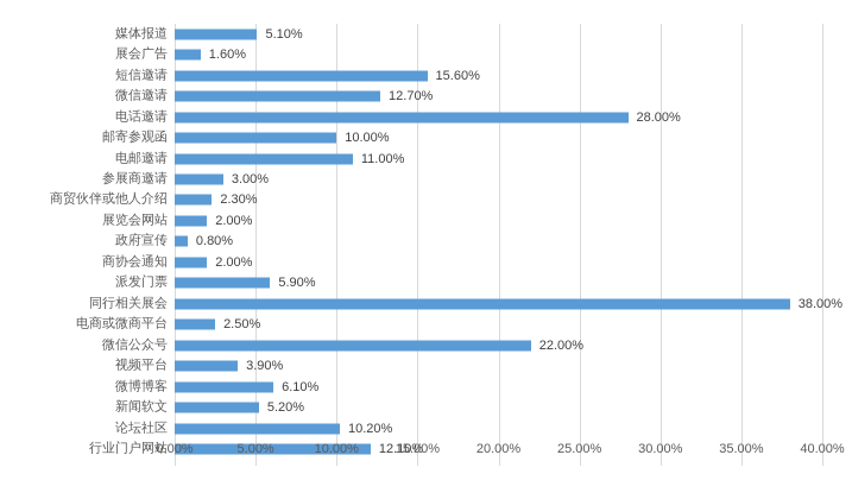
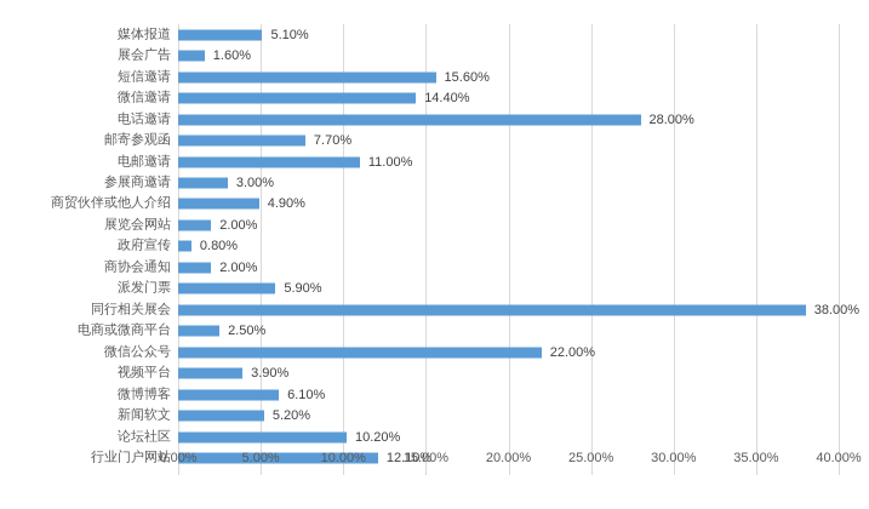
微信邀请: 12.70% -> 14.40%
邮寄参观函: 10.00% -> 7.70%
商贸伙伴或他人介绍: 2.30% -> 4.90%
